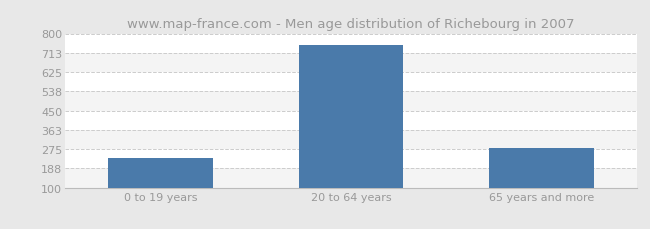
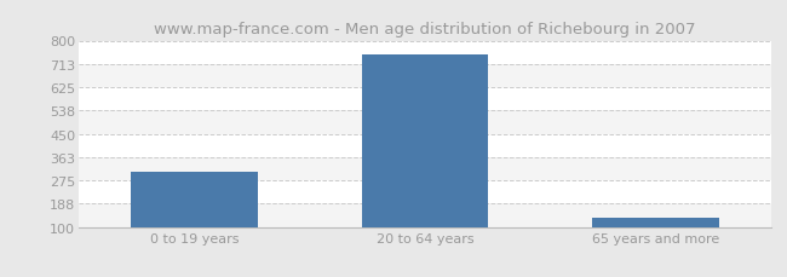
0 to 19 years: 235 -> 305
65 years and more: 280 -> 133
